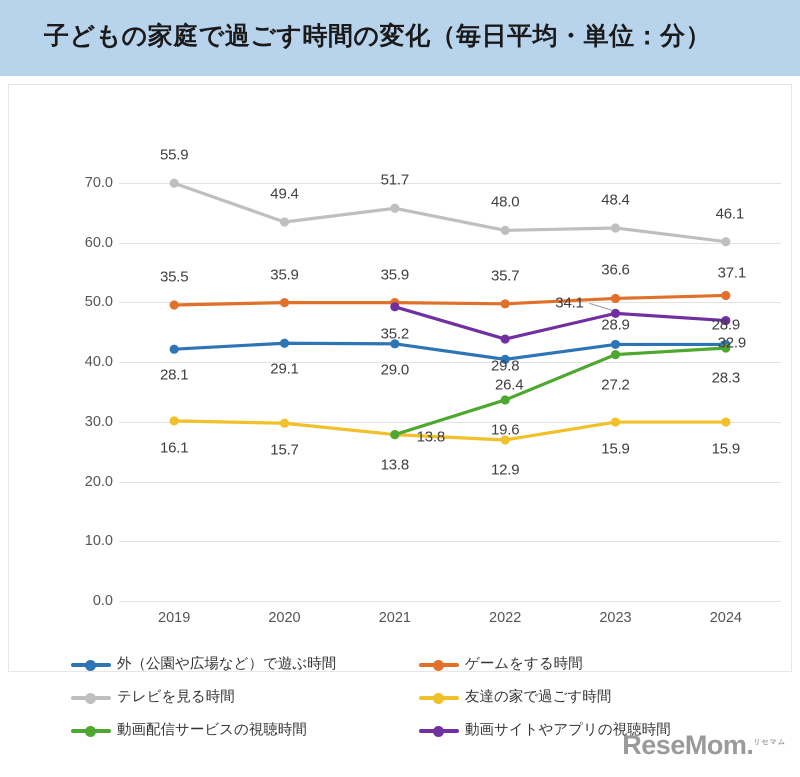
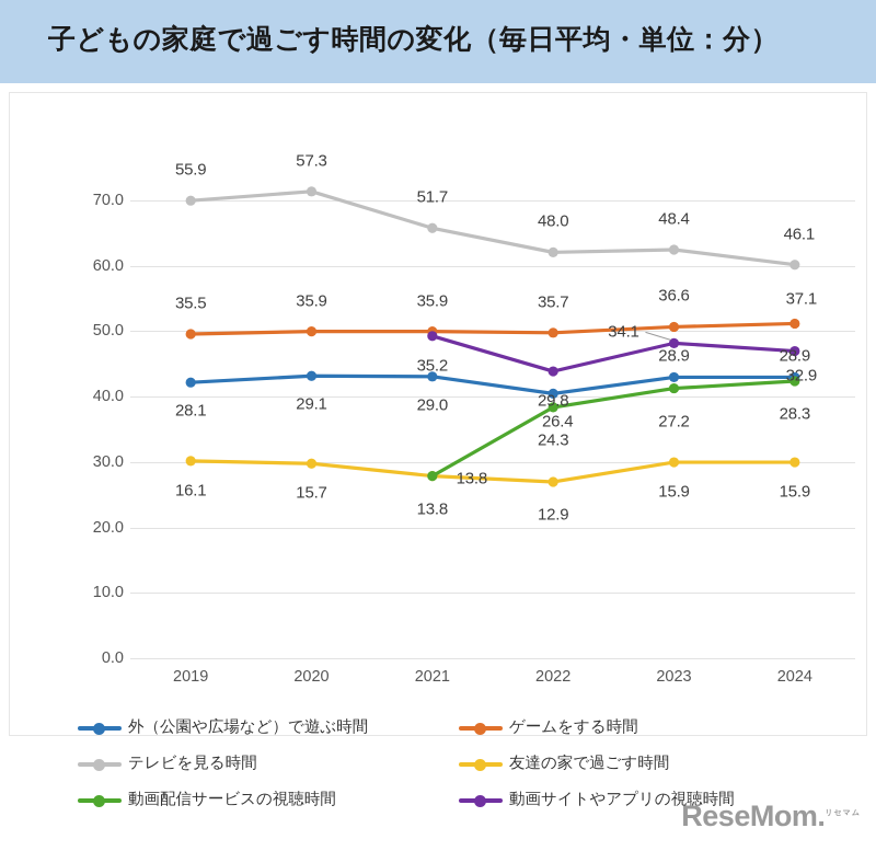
テレビを見る時間/2020: 49.4 -> 57.3
動画配信サービスの視聴時間/2022: 19.6 -> 24.3
